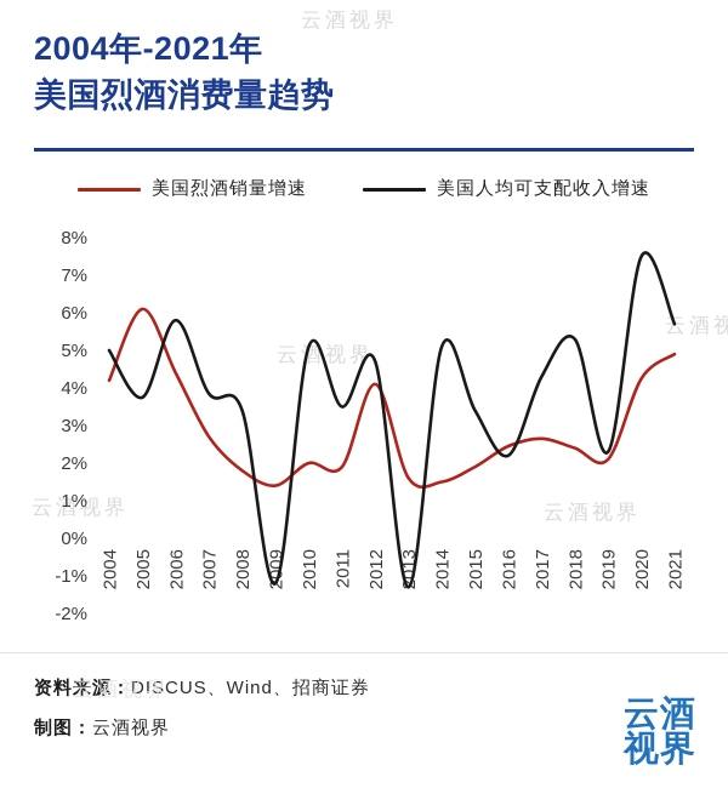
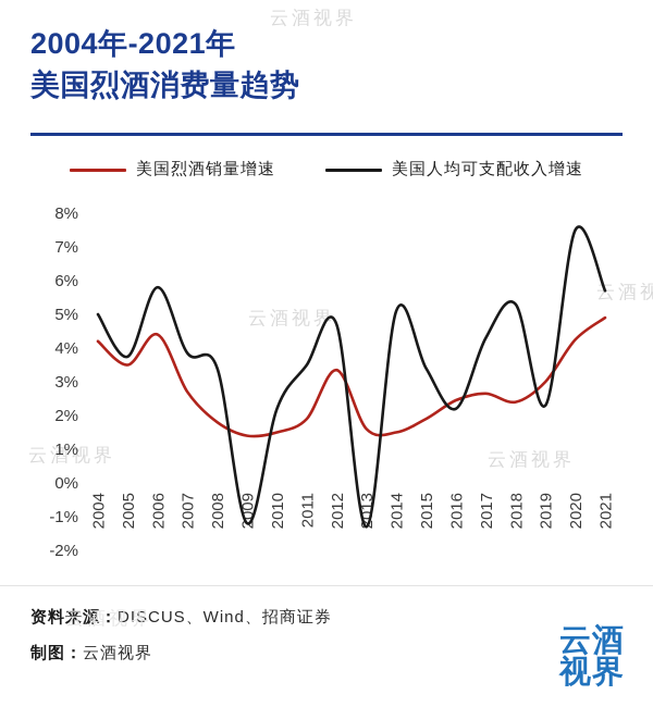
美国烈酒销量增速/2005: 6.1% -> 3.5%
美国烈酒销量增速/2010: 2.0% -> 1.5%
美国人均可支配收入增速/2010: 5.1% -> 2.2%
美国烈酒销量增速/2012: 4.1% -> 3.4%
美国烈酒销量增速/2019: 2.1% -> 3.0%
